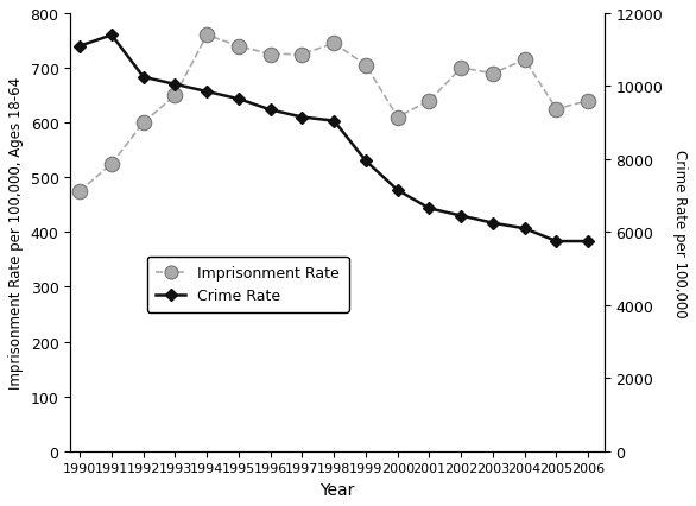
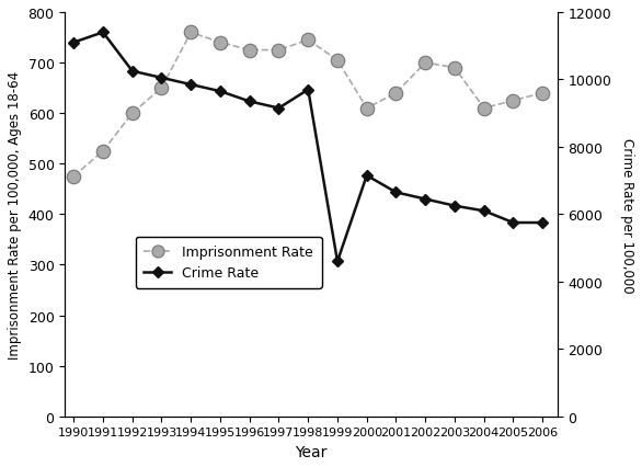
Crime Rate/1998: 9050 -> 9700
Crime Rate/1999: 7950 -> 4600
Imprisonment Rate/2004: 715 -> 610
